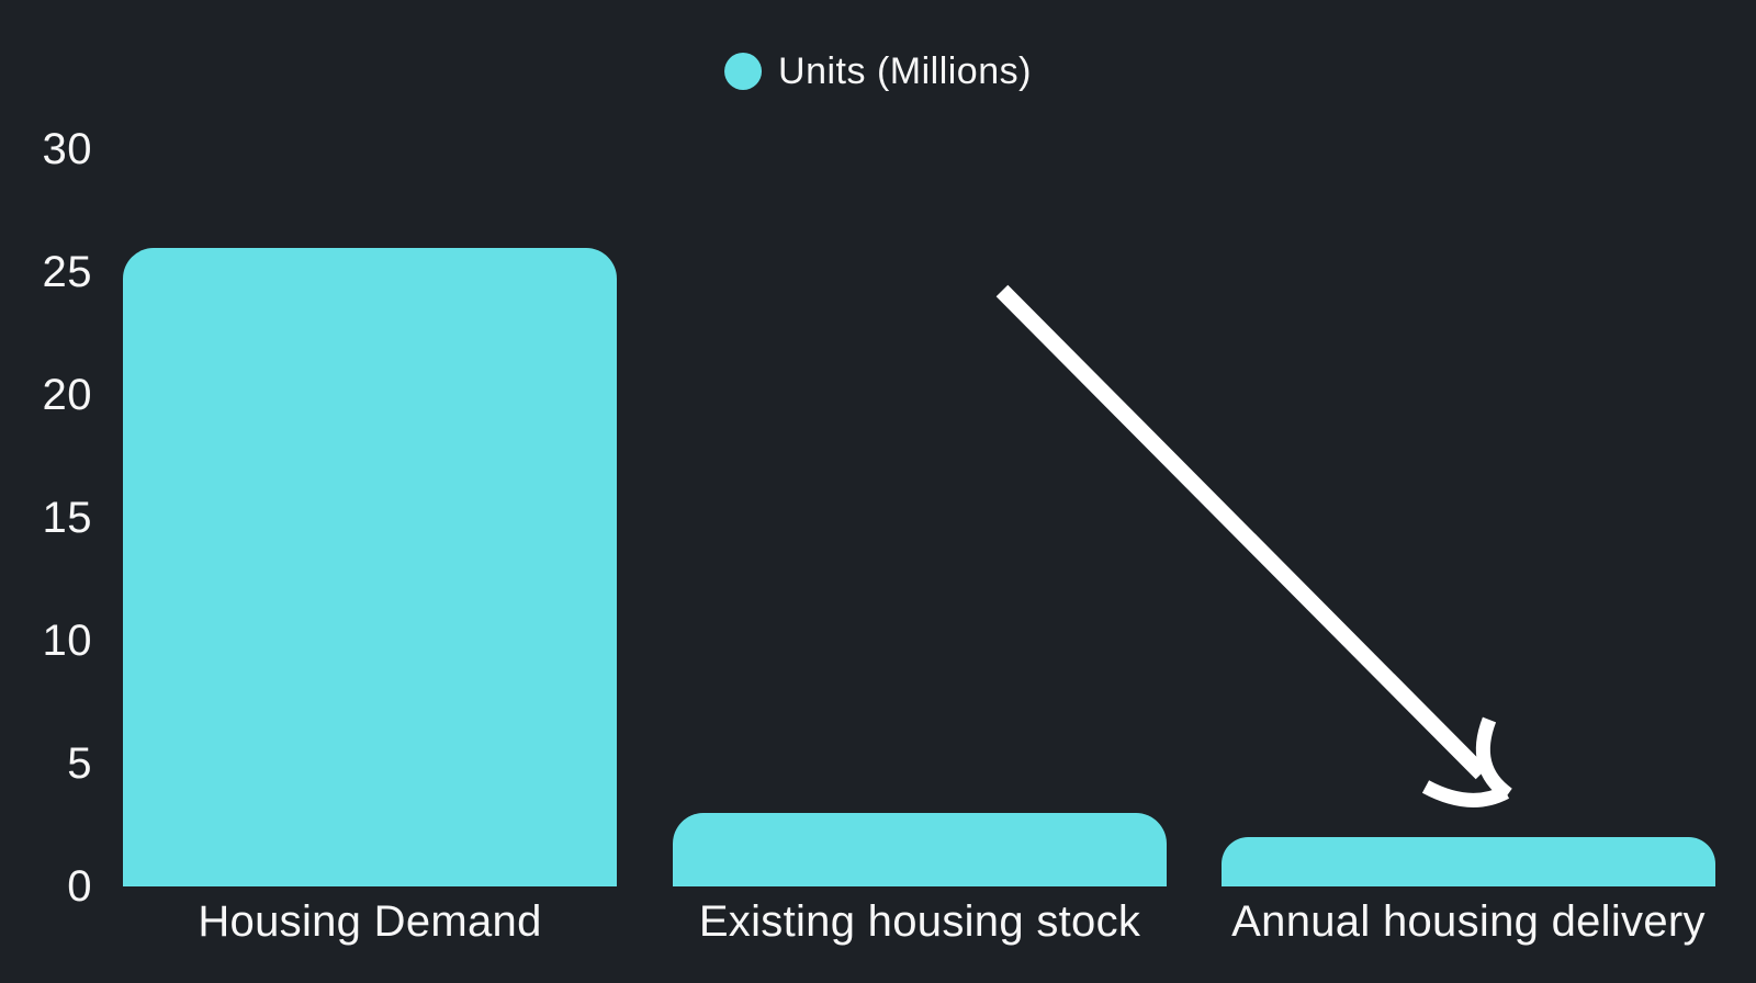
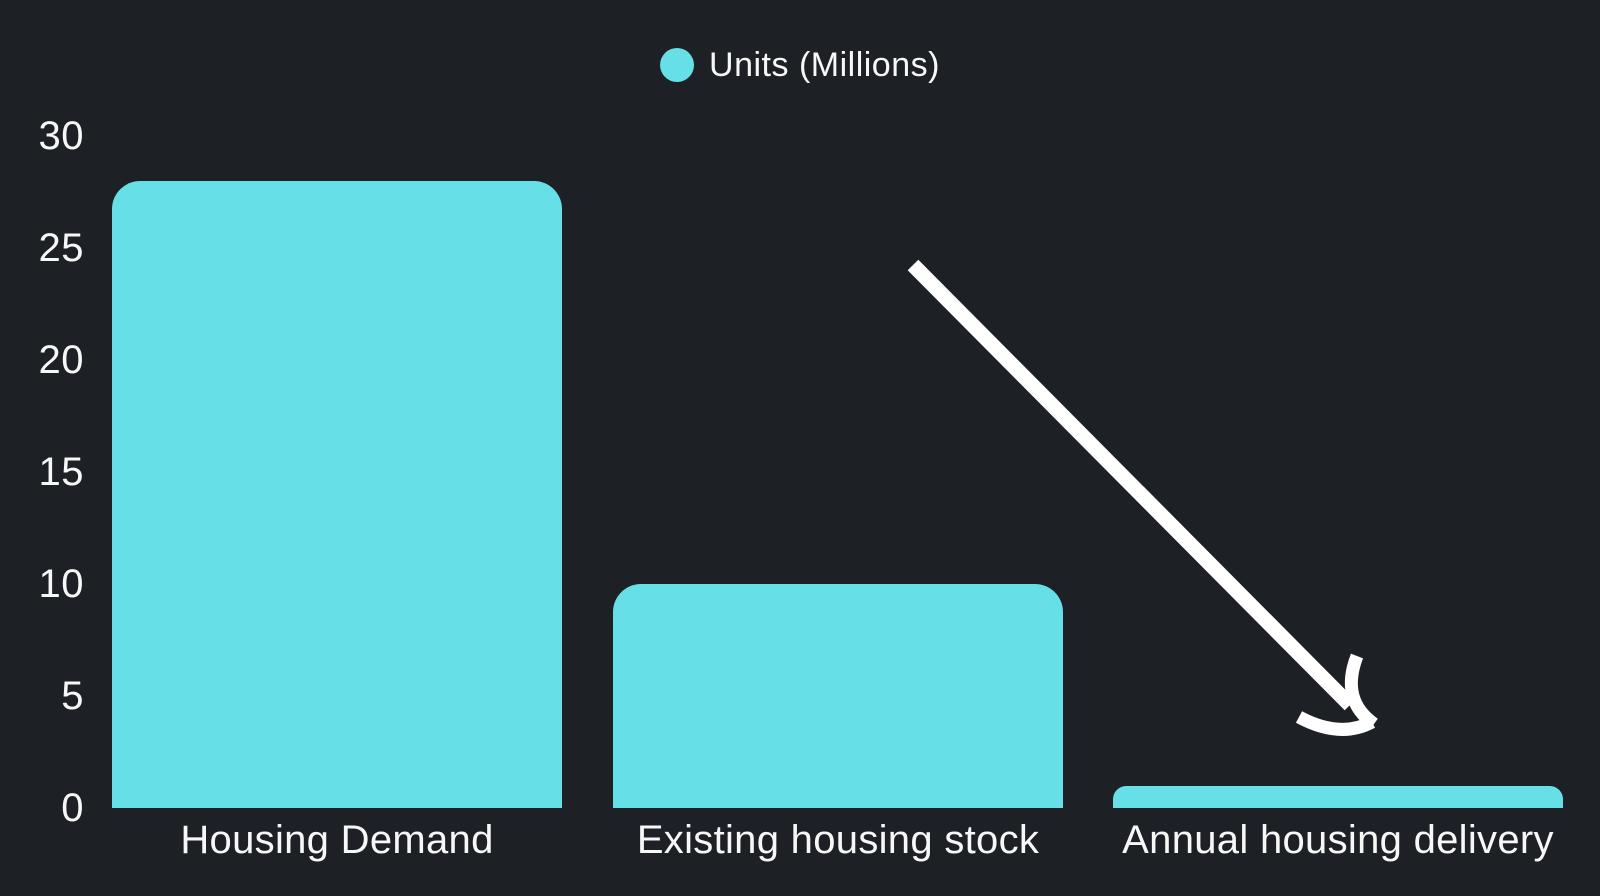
Housing Demand: 26 -> 28
Existing housing stock: 3 -> 10
Annual housing delivery: 2 -> 1
